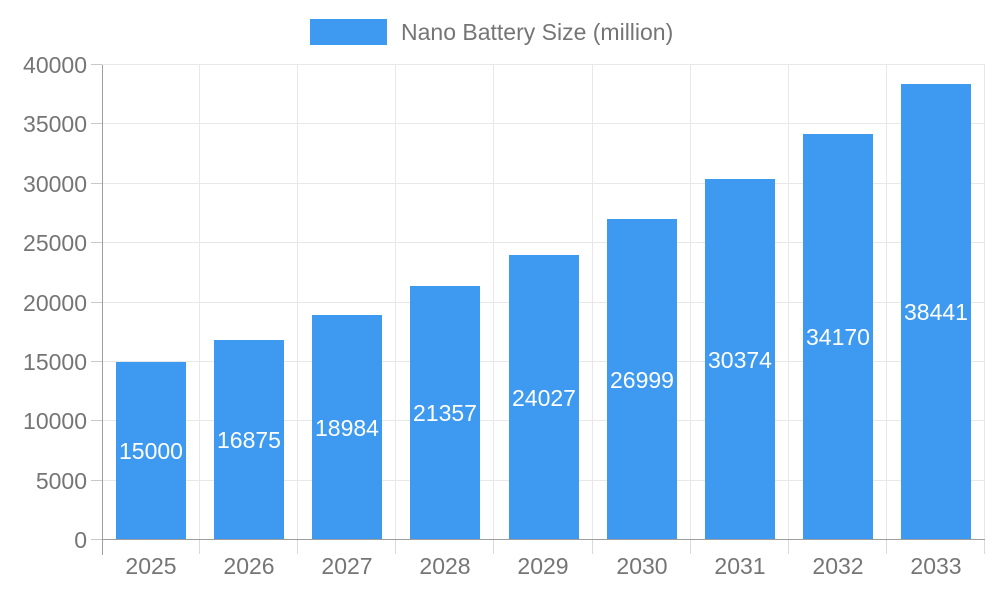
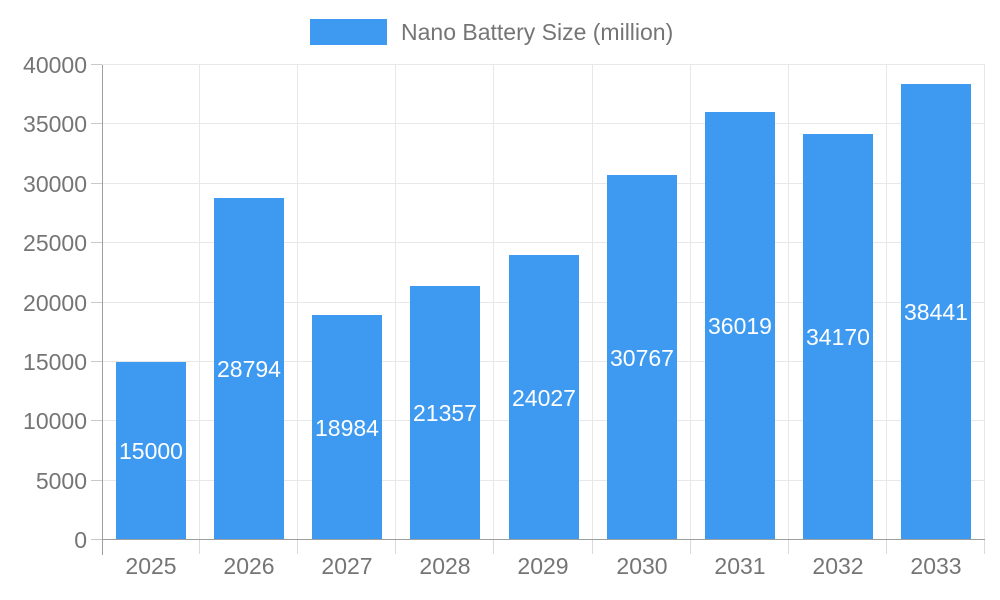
2026: 16875 -> 28794
2030: 26999 -> 30767
2031: 30374 -> 36019
